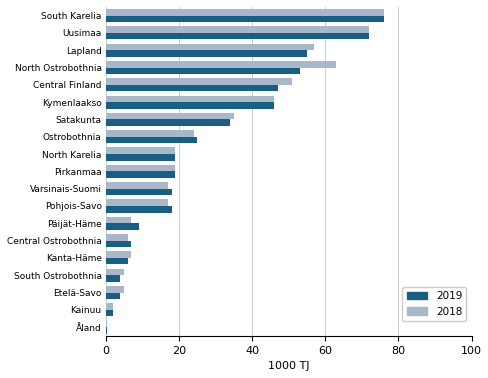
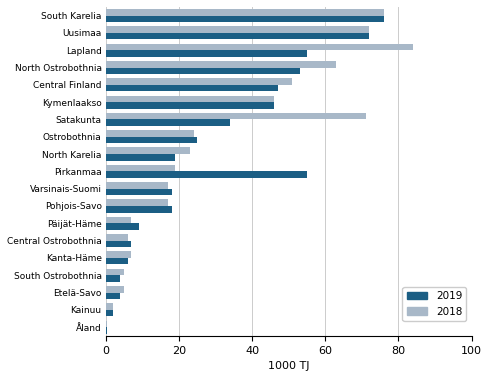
2018/Lapland: 57.0 -> 84.0
2018/Satakunta: 35.0 -> 71.0
2018/North Karelia: 19.0 -> 23.0
2019/Pirkanmaa: 19.0 -> 55.0
